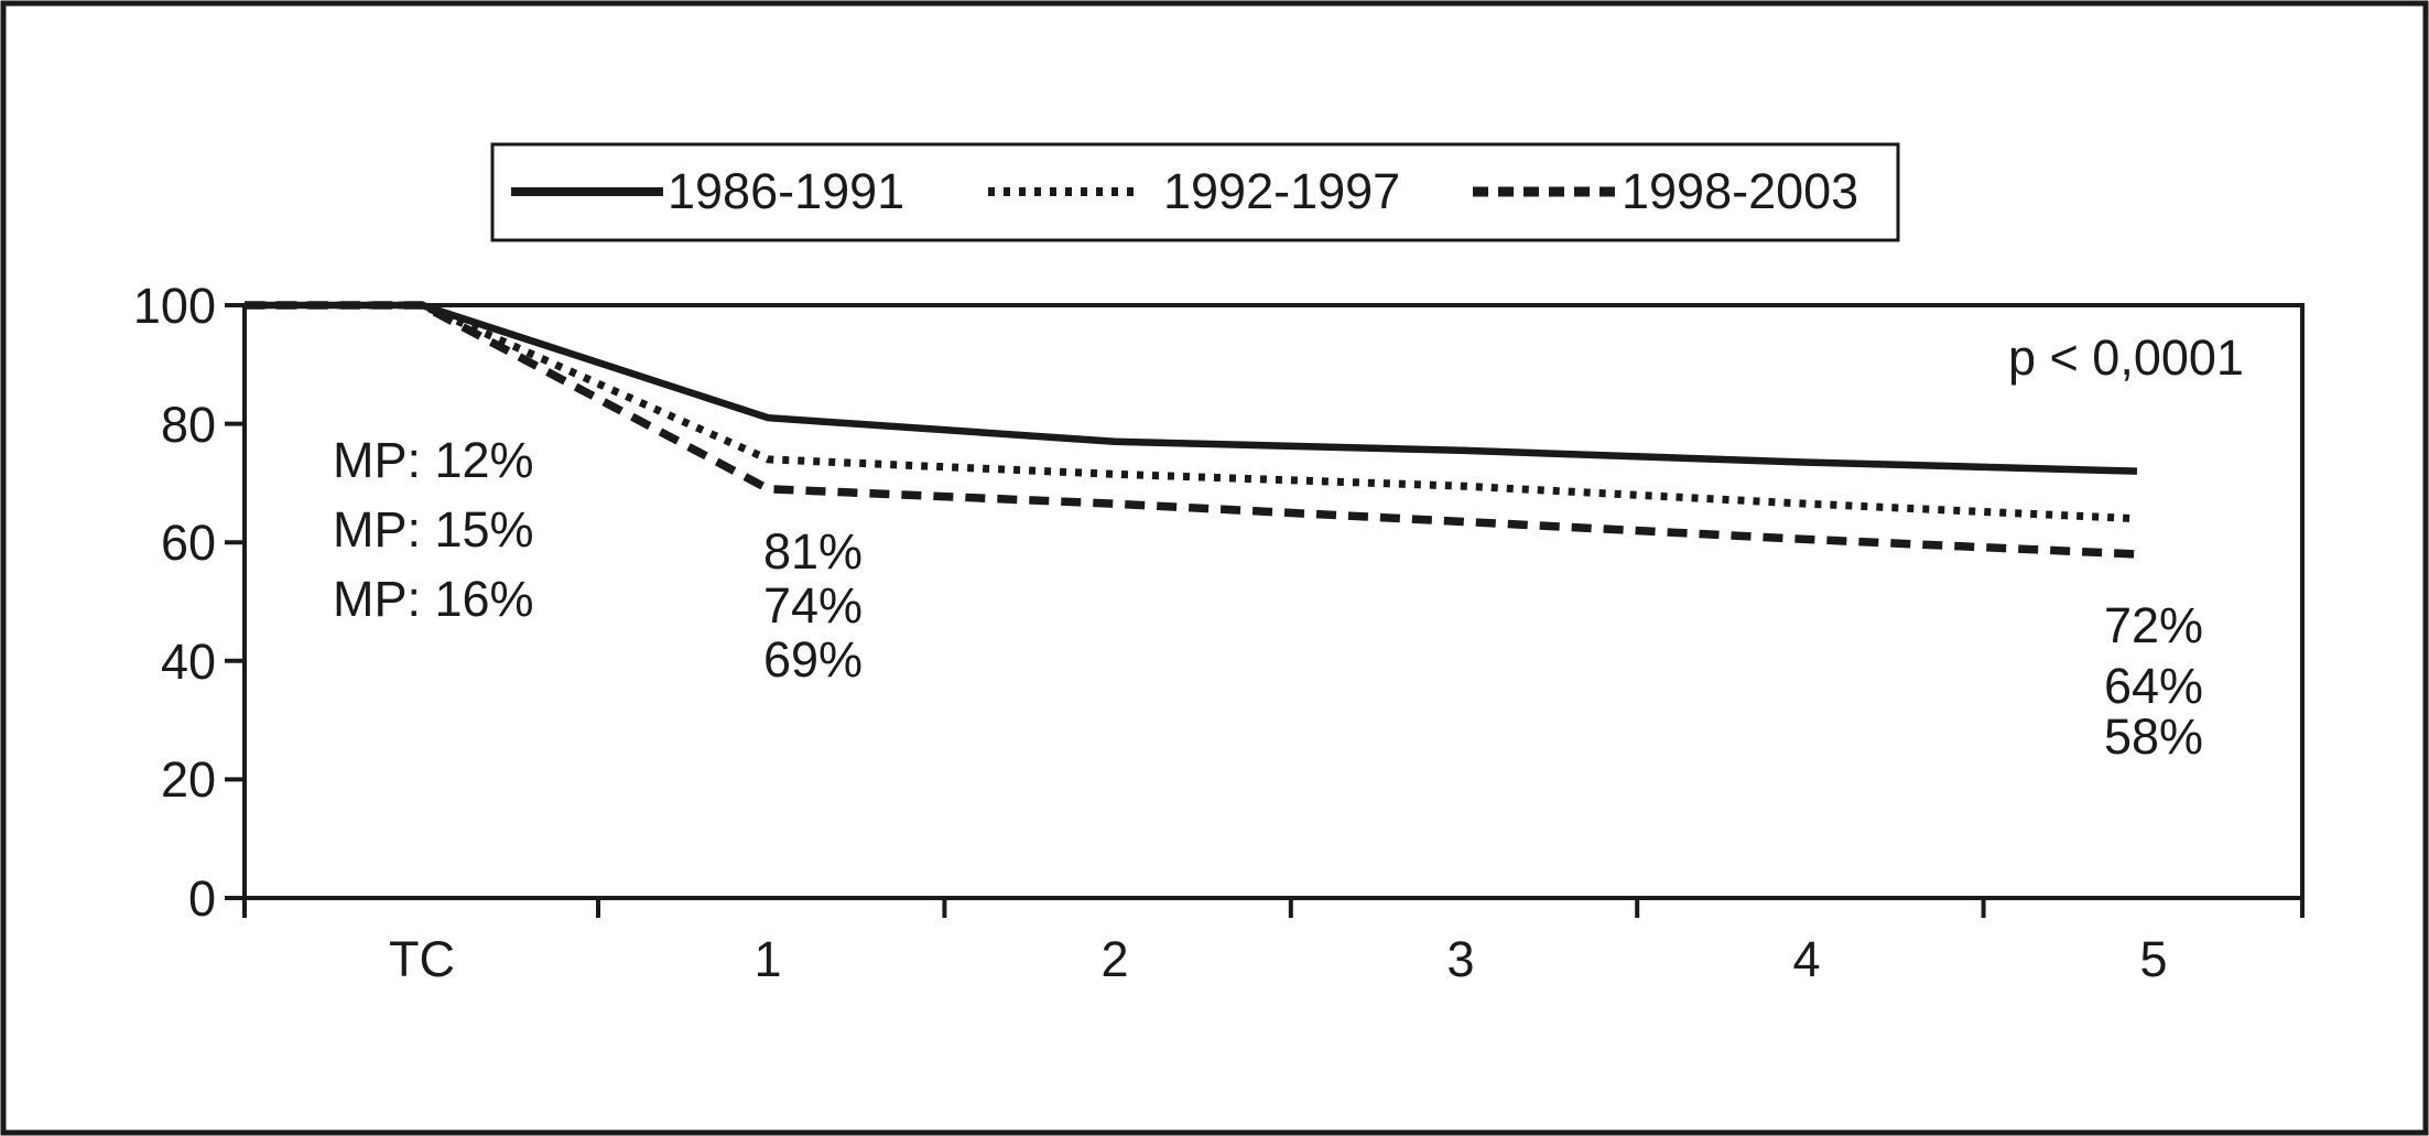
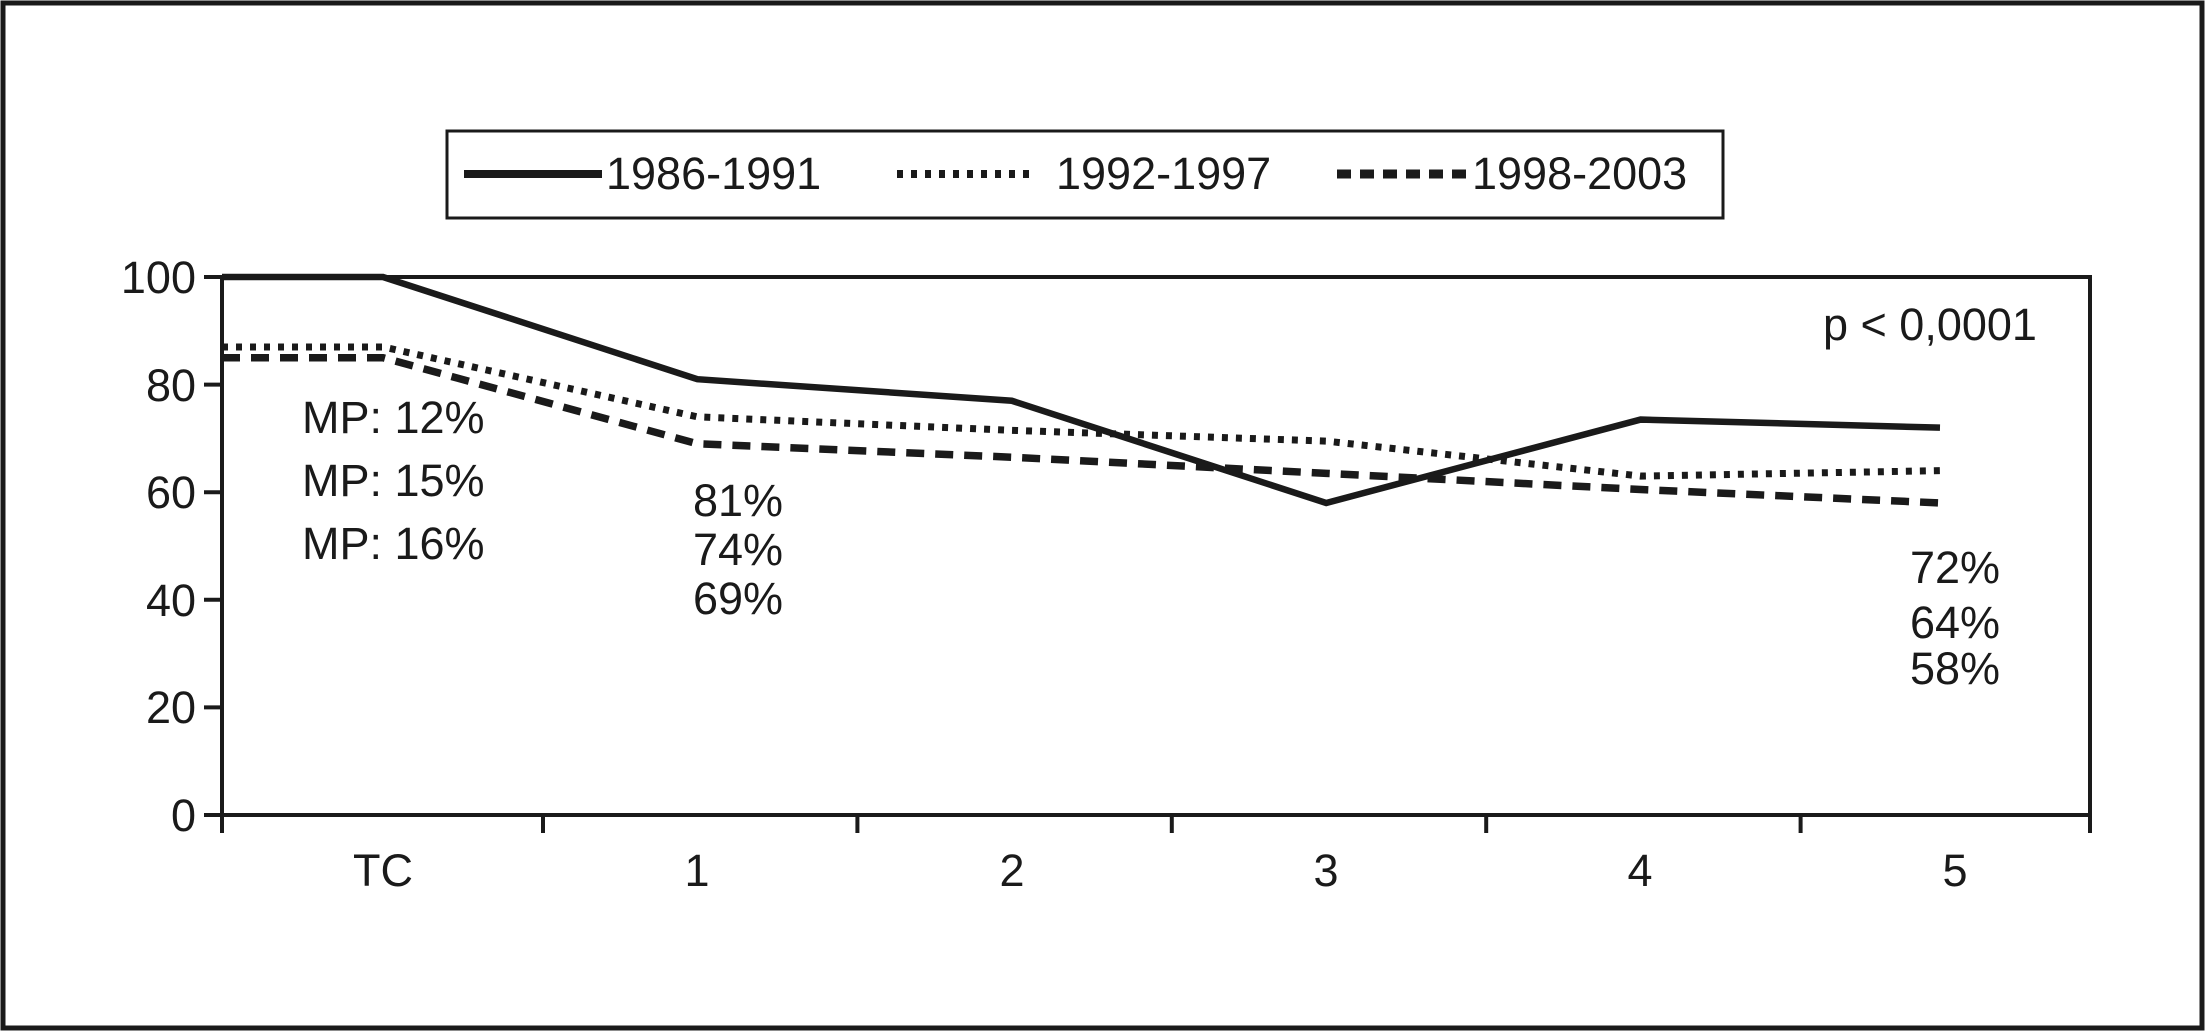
1992-1997/TC: 100 -> 87
1998-2003/TC: 100 -> 85
1986-1991/3: 76 -> 58
1992-1997/4: 66 -> 63
